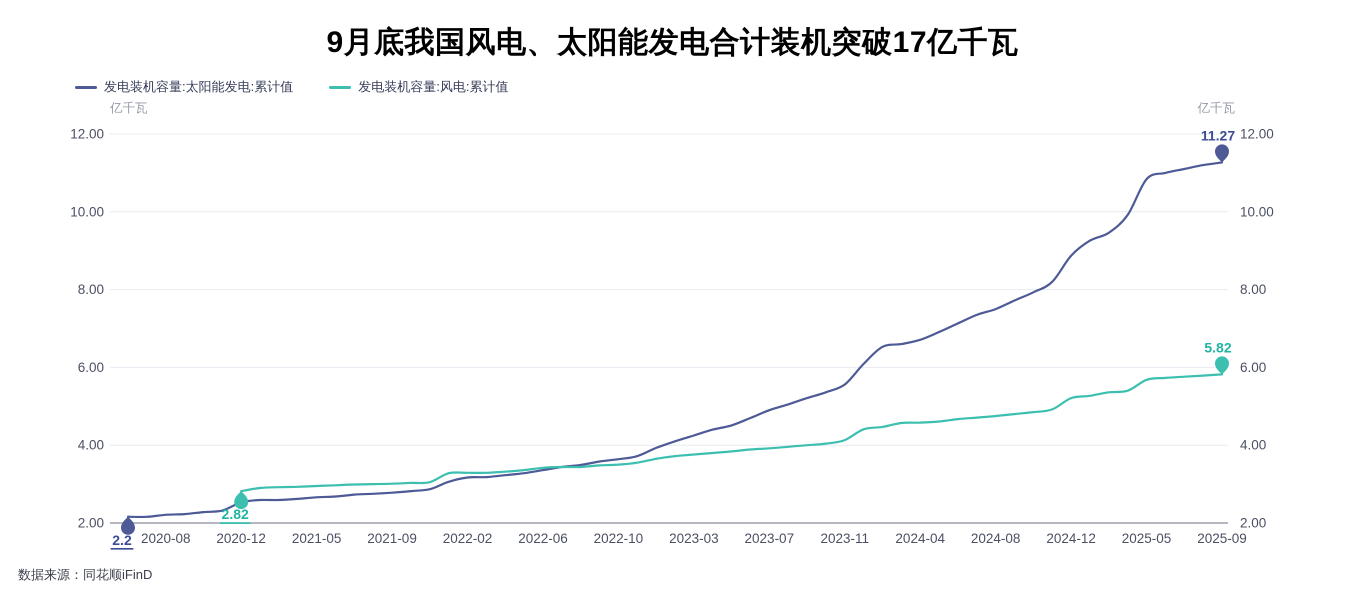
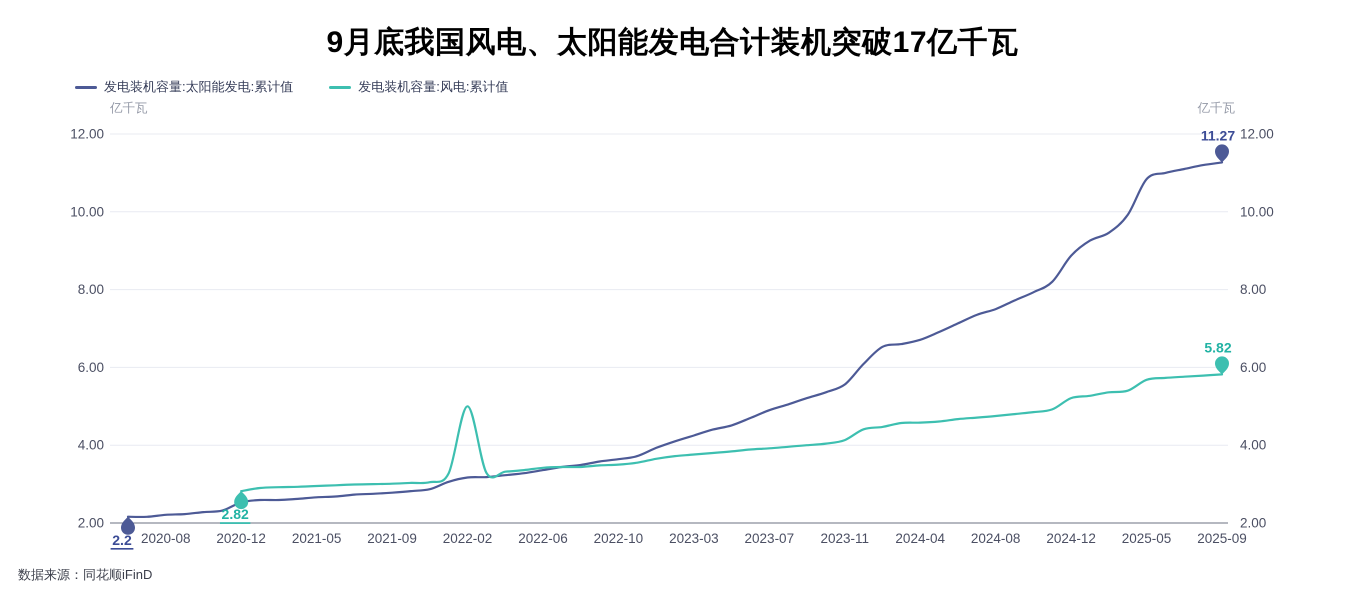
发电装机容量:风电:累计值/2022-02: 3.3 -> 5.0
